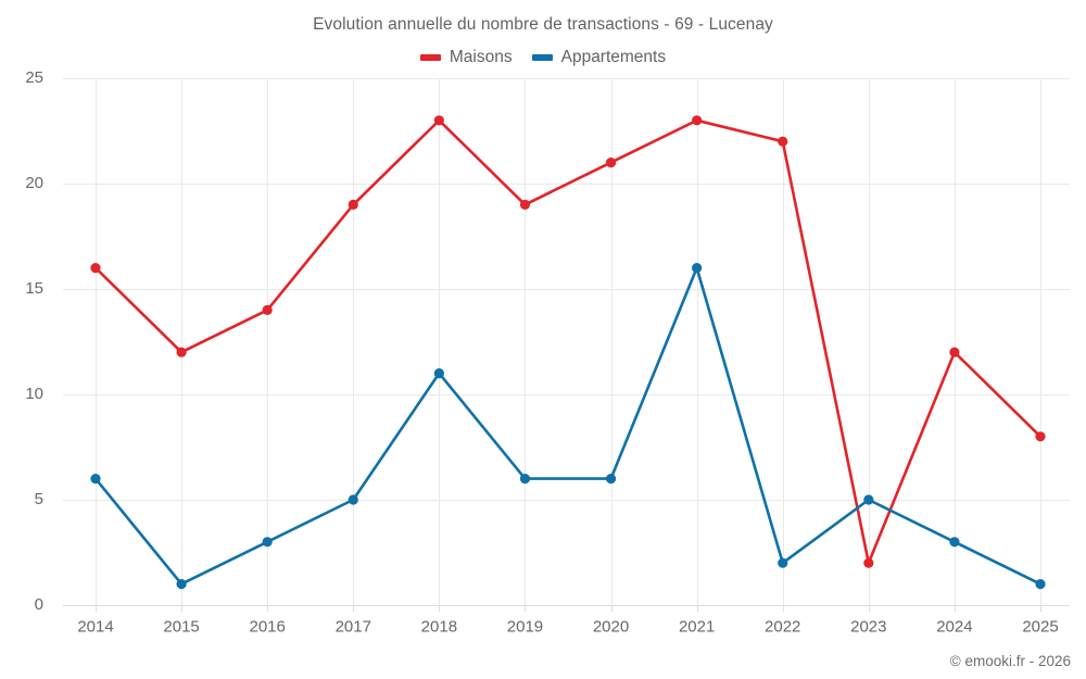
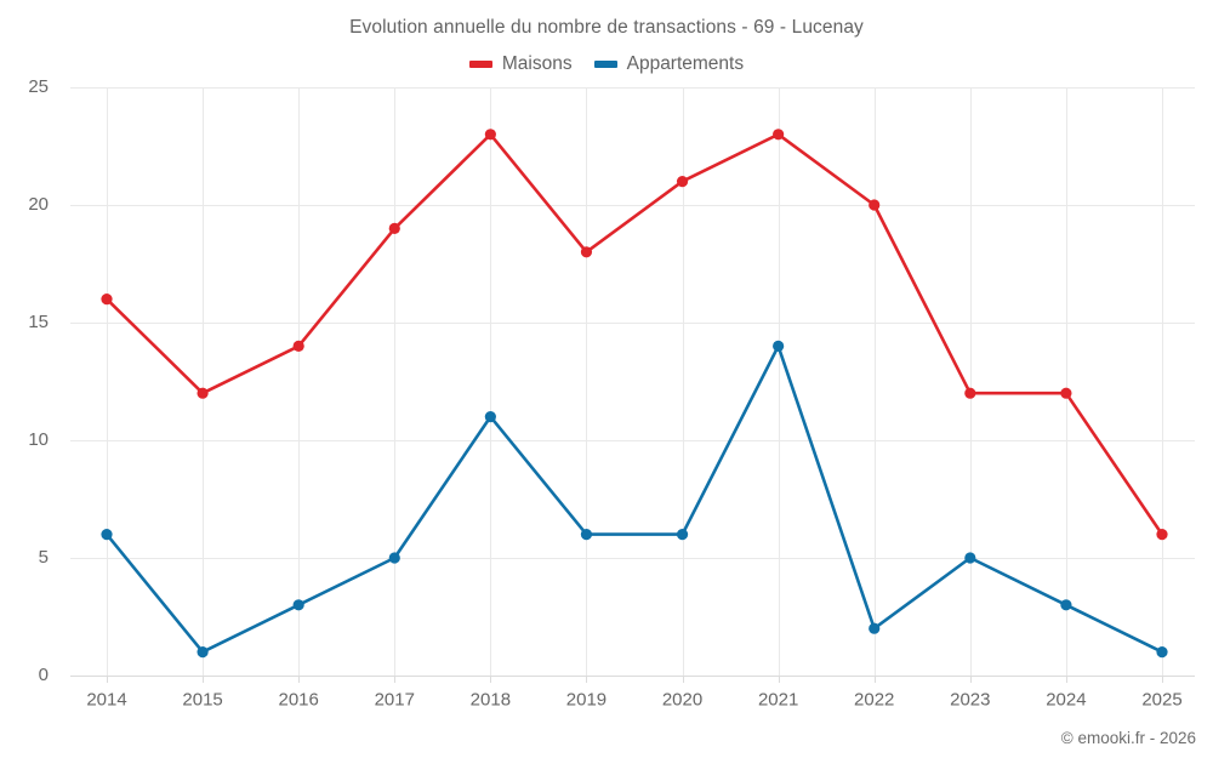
Maisons/2019: 19 -> 18
Appartements/2021: 16 -> 14
Maisons/2022: 22 -> 20
Maisons/2023: 2 -> 12
Maisons/2025: 8 -> 6
